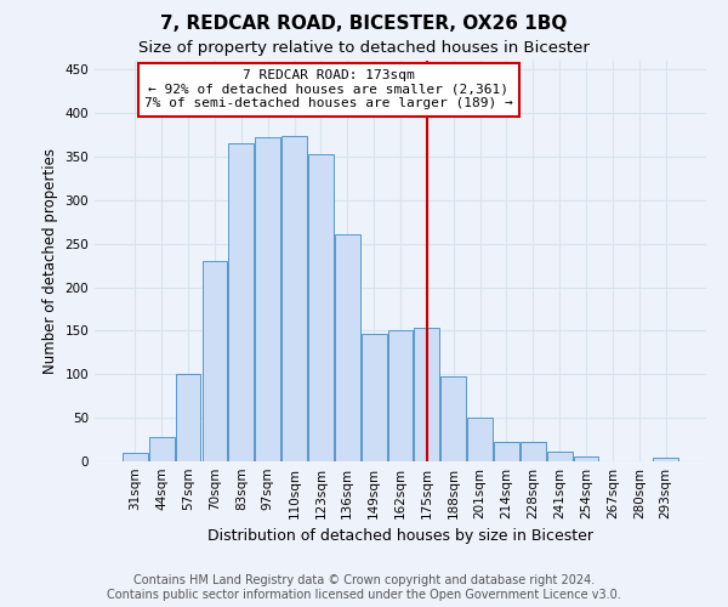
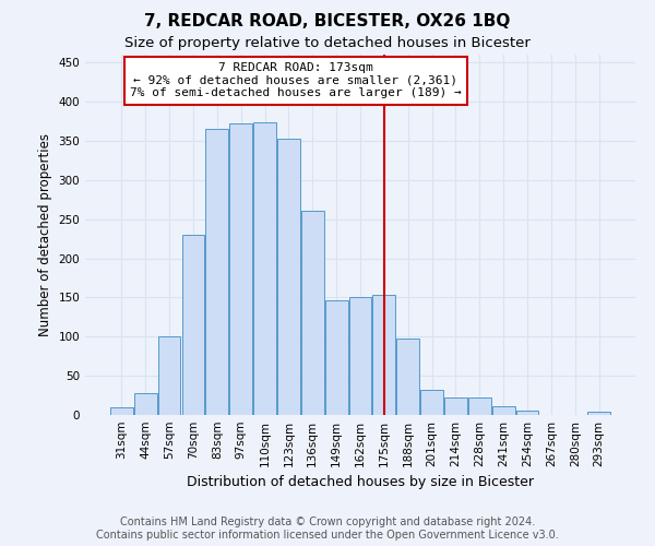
201sqm: 50 -> 32
